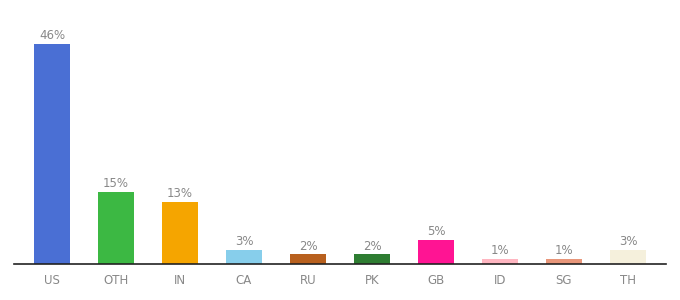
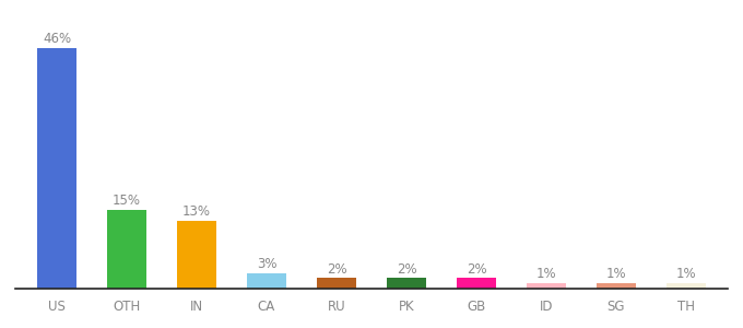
GB: 5% -> 2%
TH: 3% -> 1%
